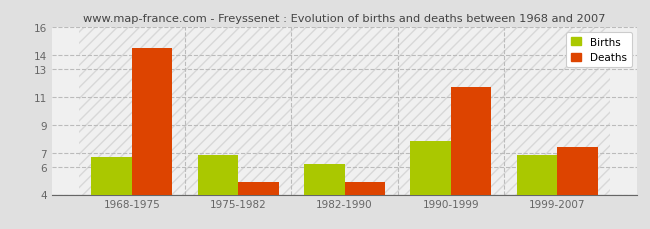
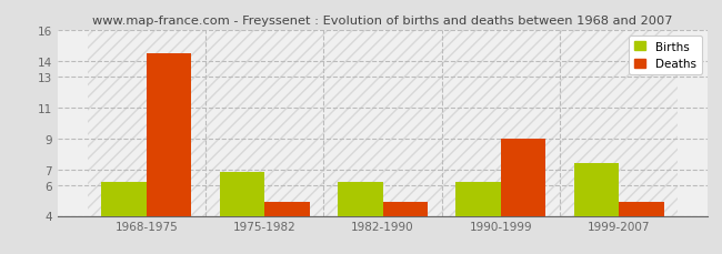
Births/1968-1975: 6.7 -> 6.2
Births/1990-1999: 7.8 -> 6.2
Deaths/1990-1999: 11.7 -> 9.0
Births/1999-2007: 6.8 -> 7.4
Deaths/1999-2007: 7.4 -> 4.9
